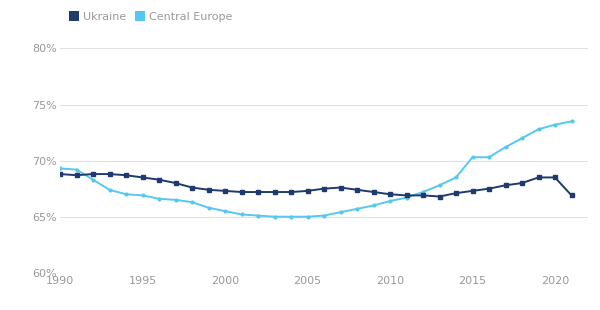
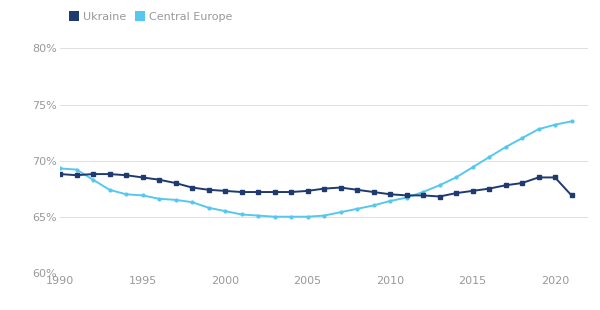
Central Europe/2015: 70.3% -> 69.4%
